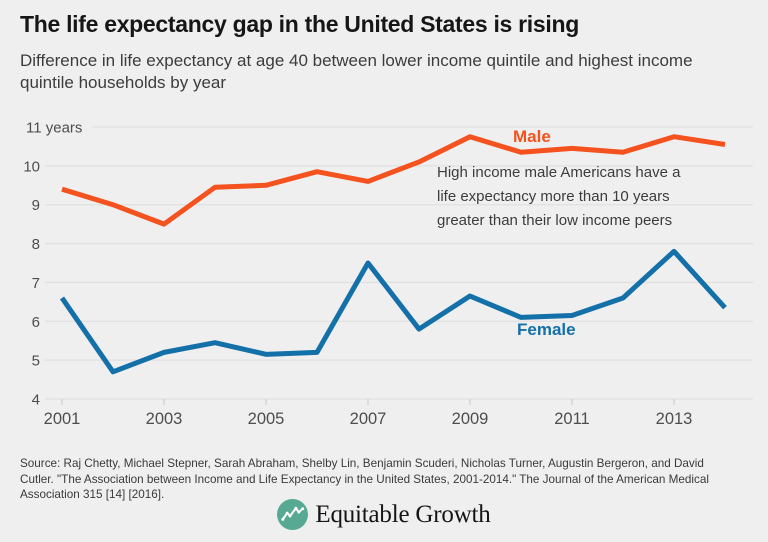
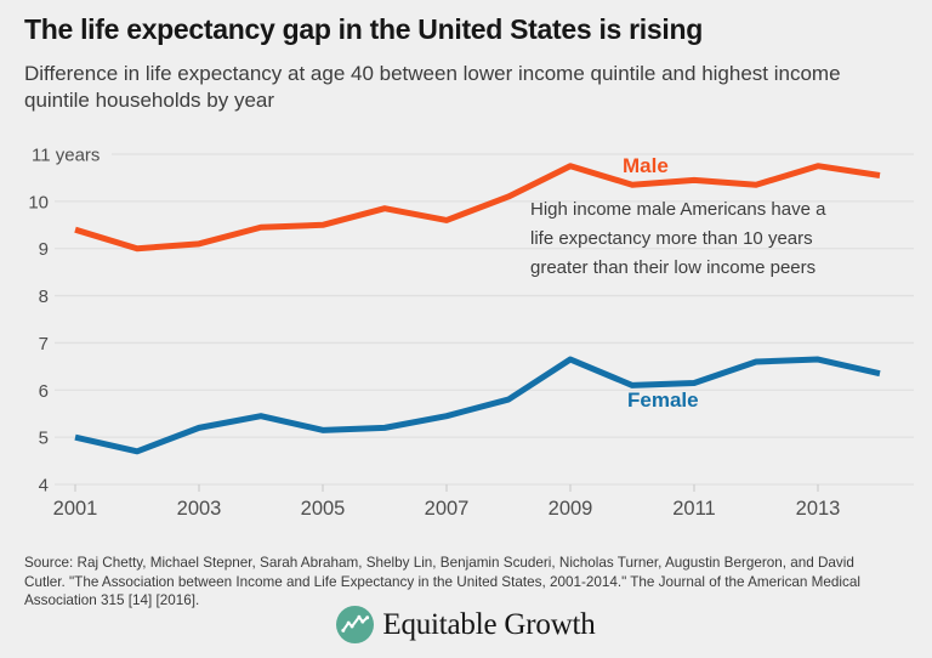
Female/2001: 6.6 -> 5.0
Male/2003: 8.5 -> 9.1
Female/2007: 7.5 -> 5.5
Female/2013: 7.8 -> 6.7
